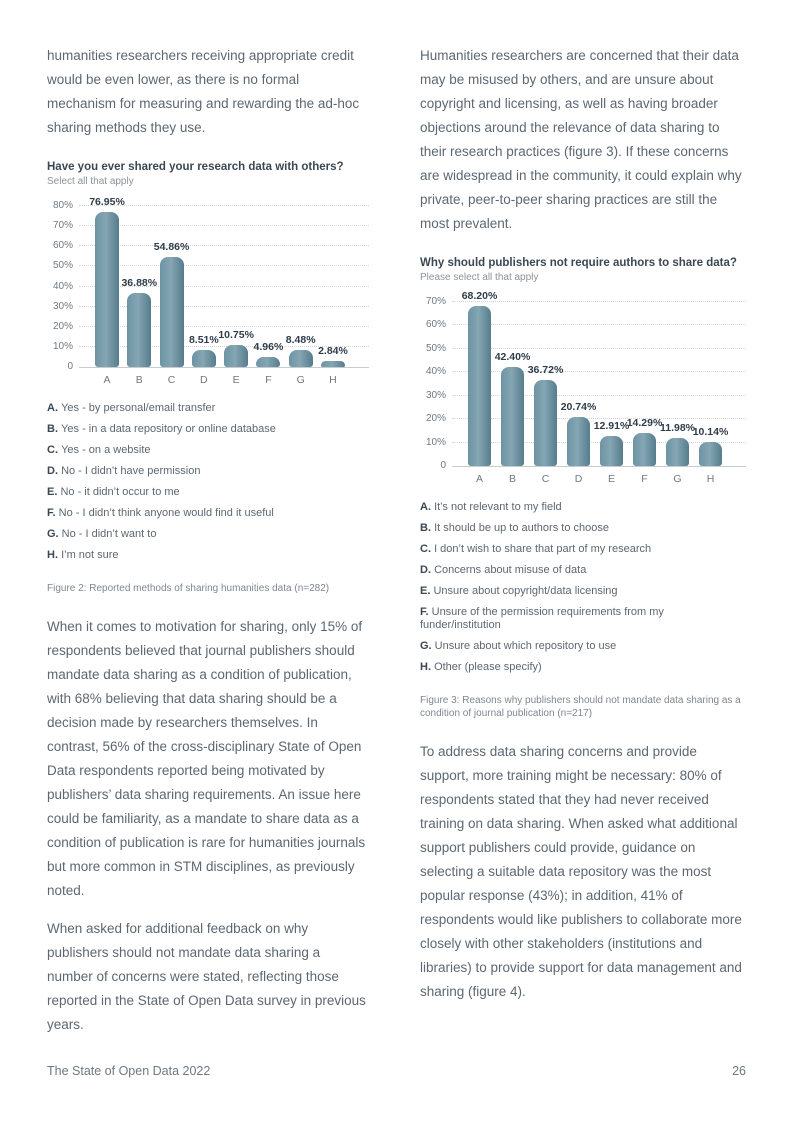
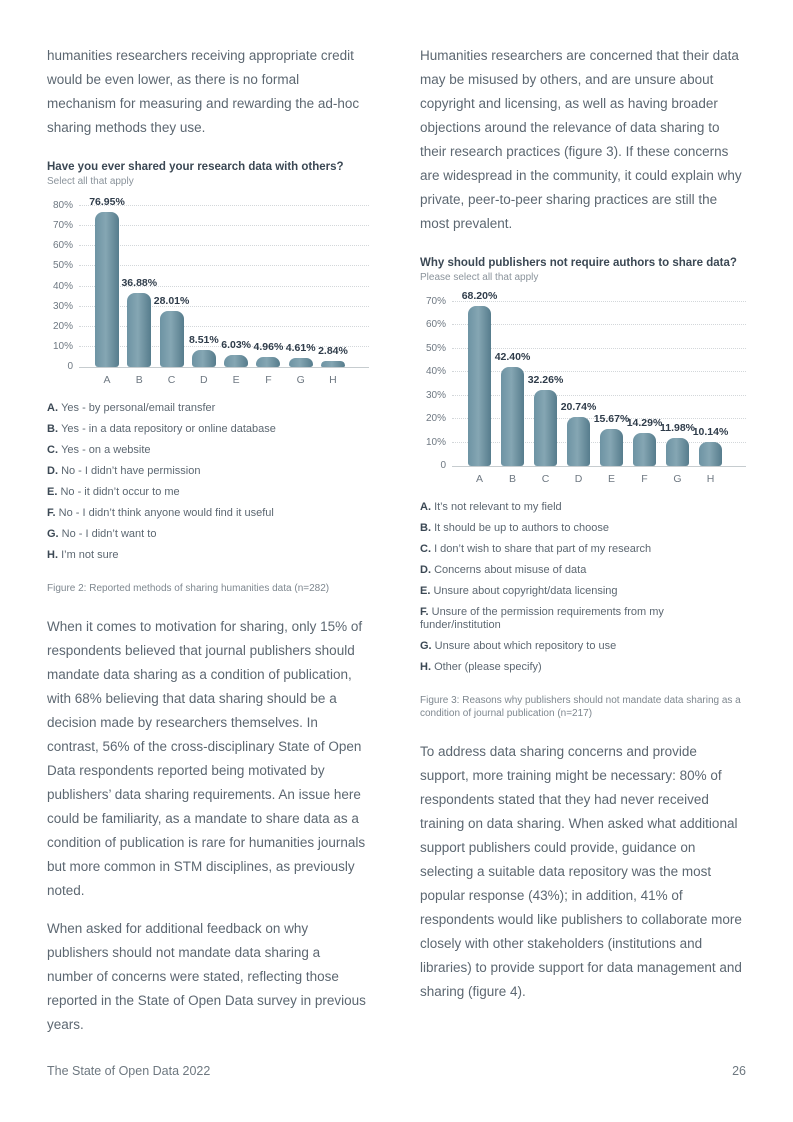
Have you ever shared your research data with others?/C: 54.86% -> 28.01%
Have you ever shared your research data with others?/E: 10.75% -> 6.03%
Have you ever shared your research data with others?/G: 8.48% -> 4.61%
Why should publishers not require authors to share data?/C: 36.72% -> 32.26%
Why should publishers not require authors to share data?/E: 12.91% -> 15.67%
